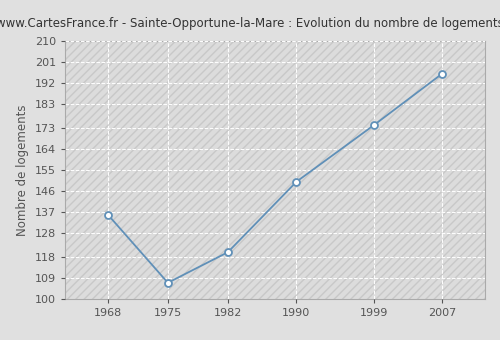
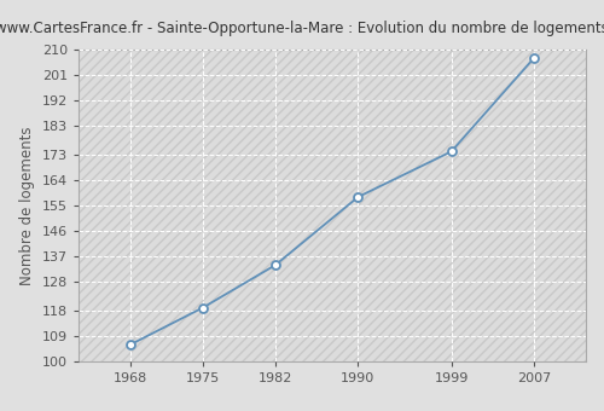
1968: 136 -> 106
1975: 107 -> 119
1982: 120 -> 134
1990: 150 -> 158
2007: 196 -> 207
